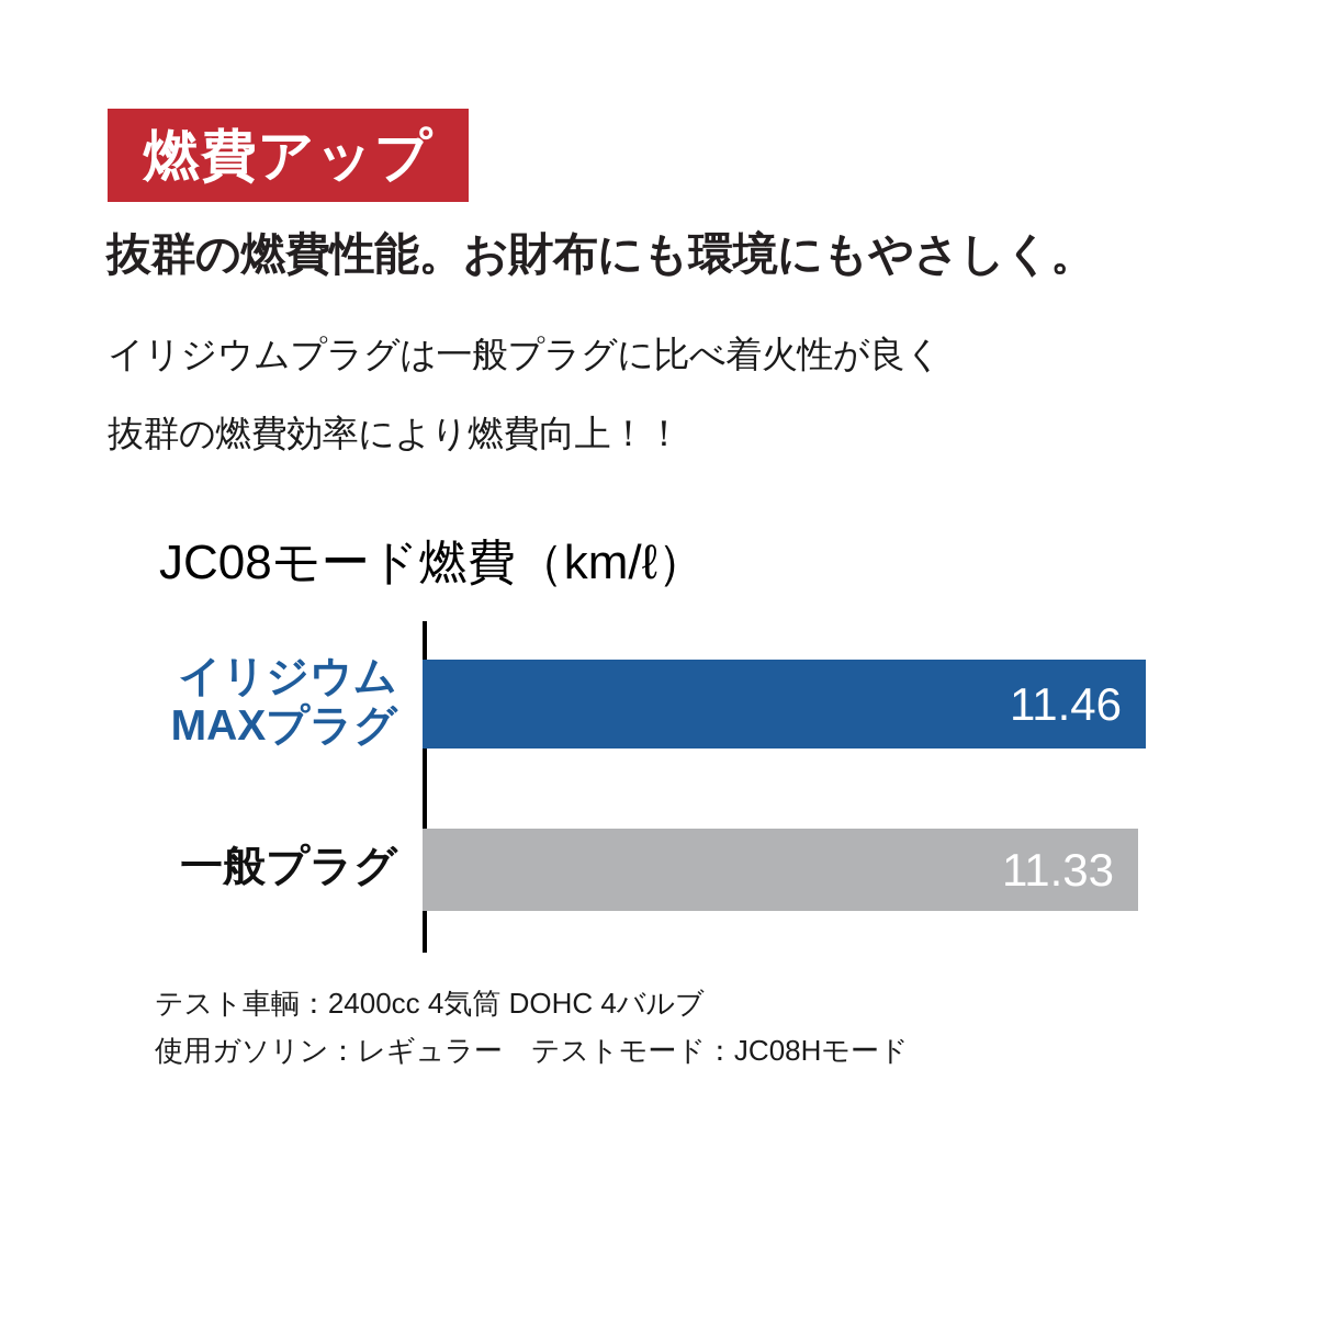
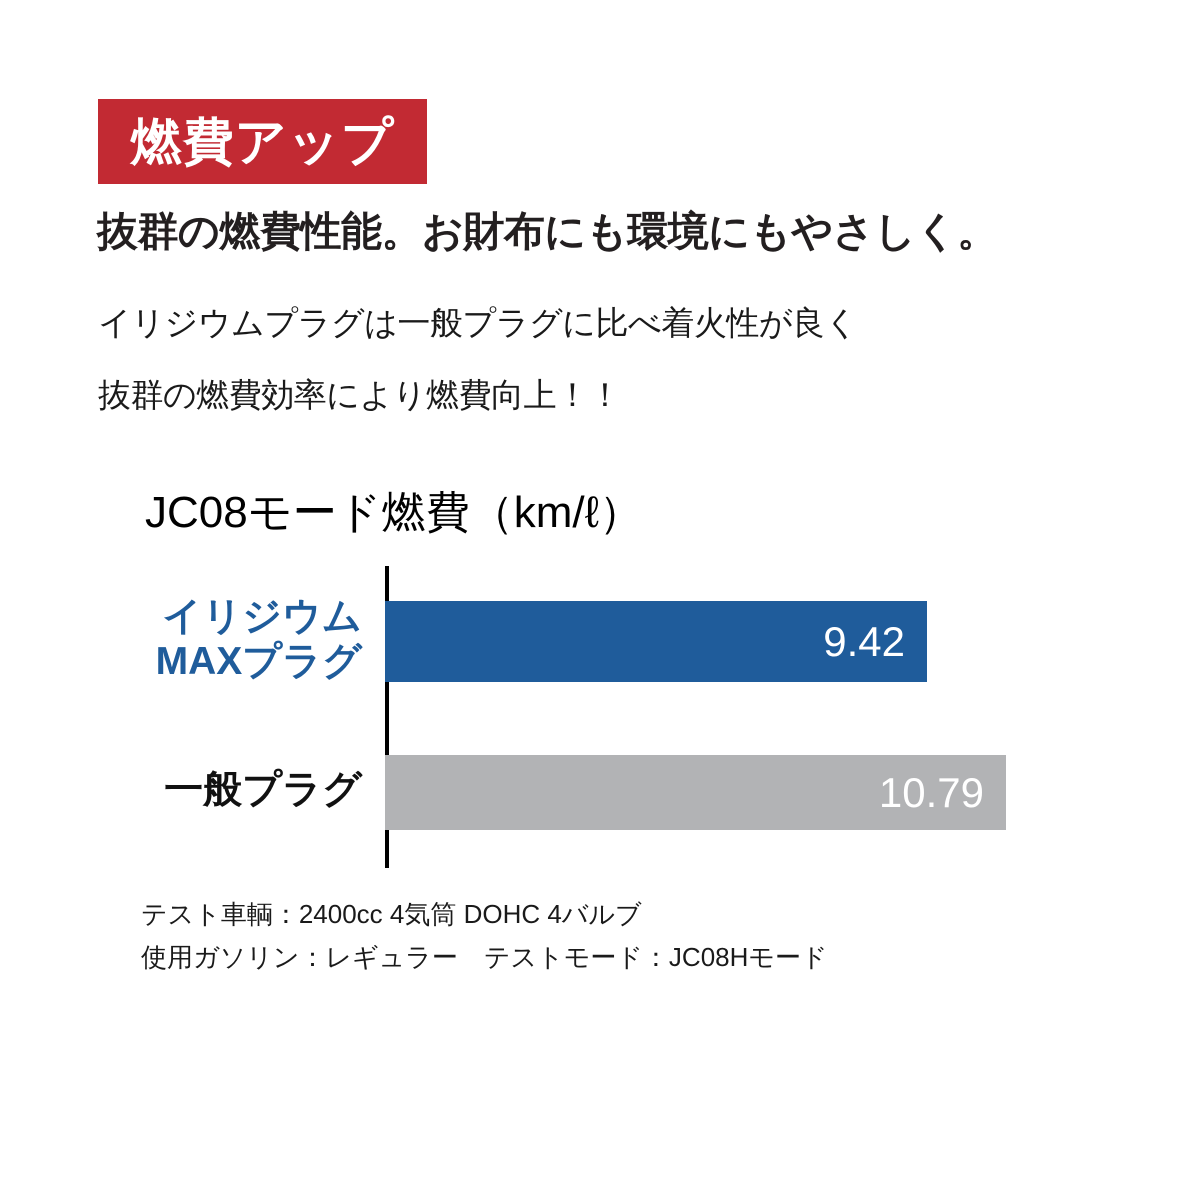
イリジウムMAXプラグ: 11.46 -> 9.42
一般プラグ: 11.33 -> 10.79
